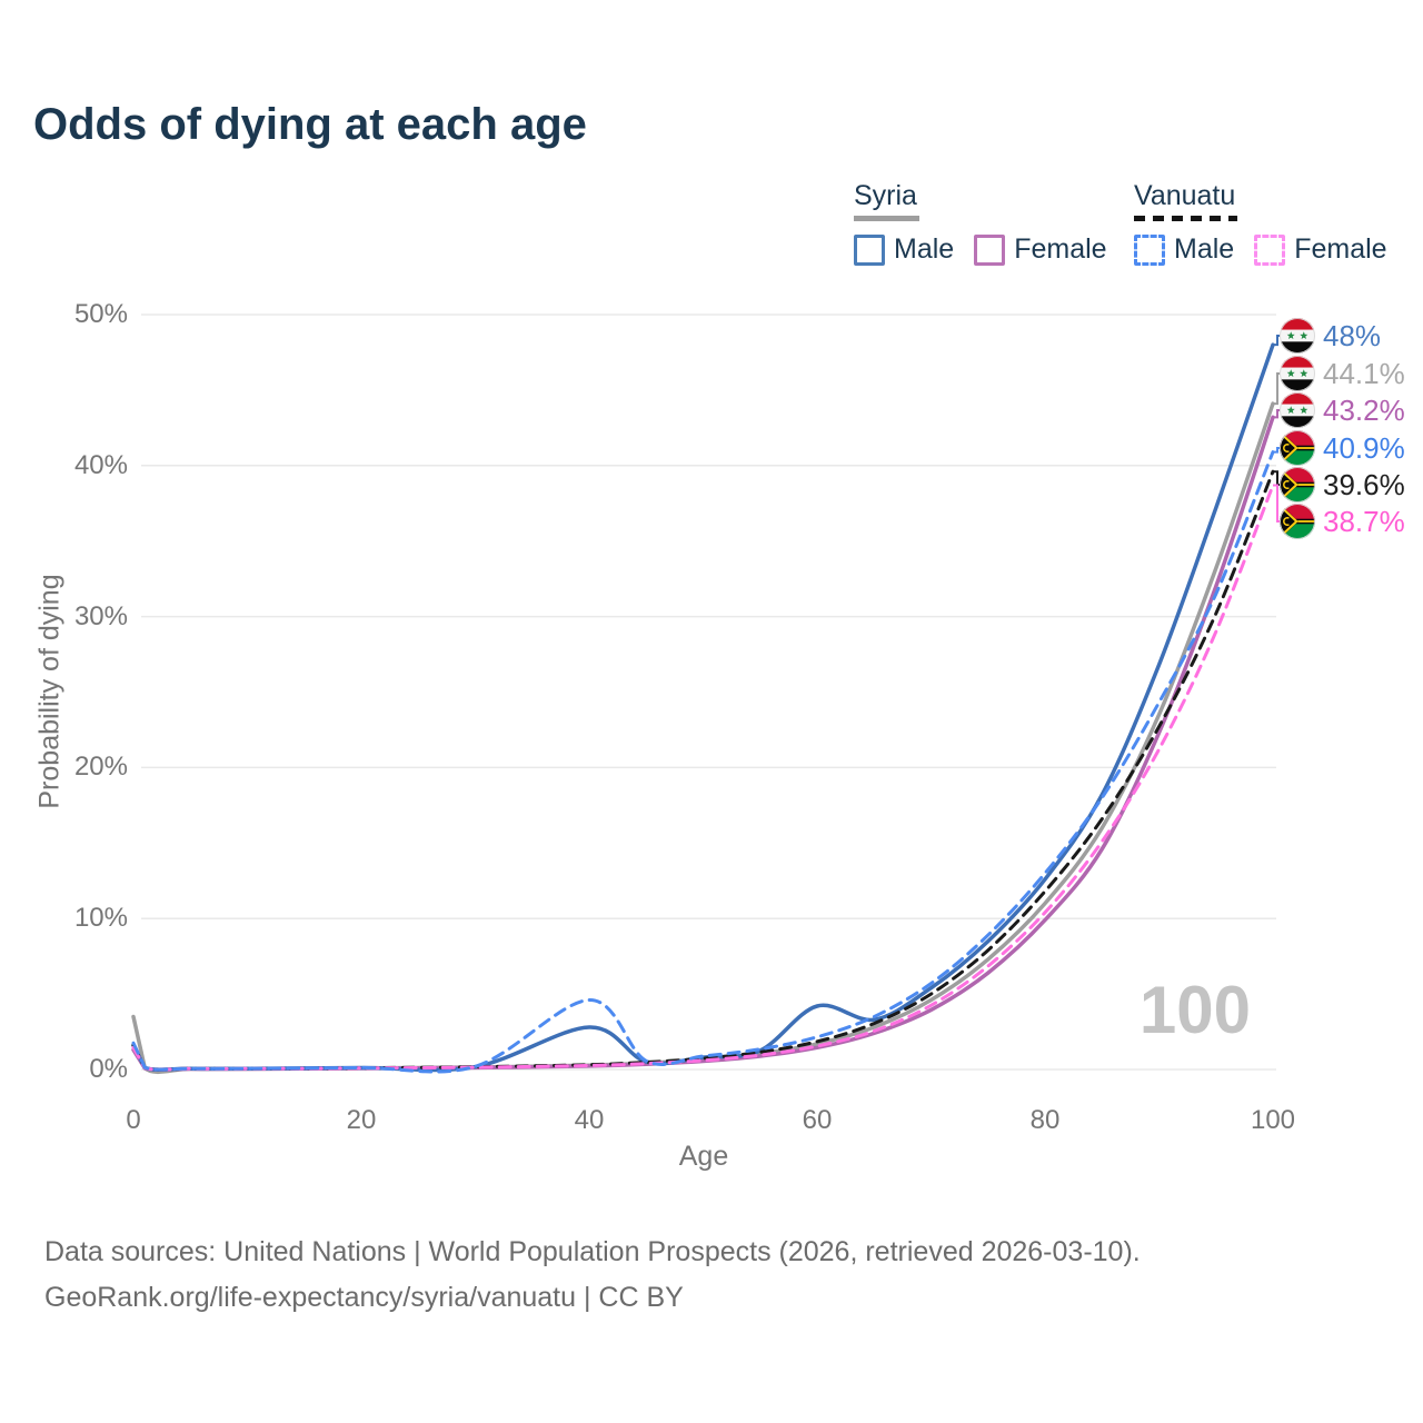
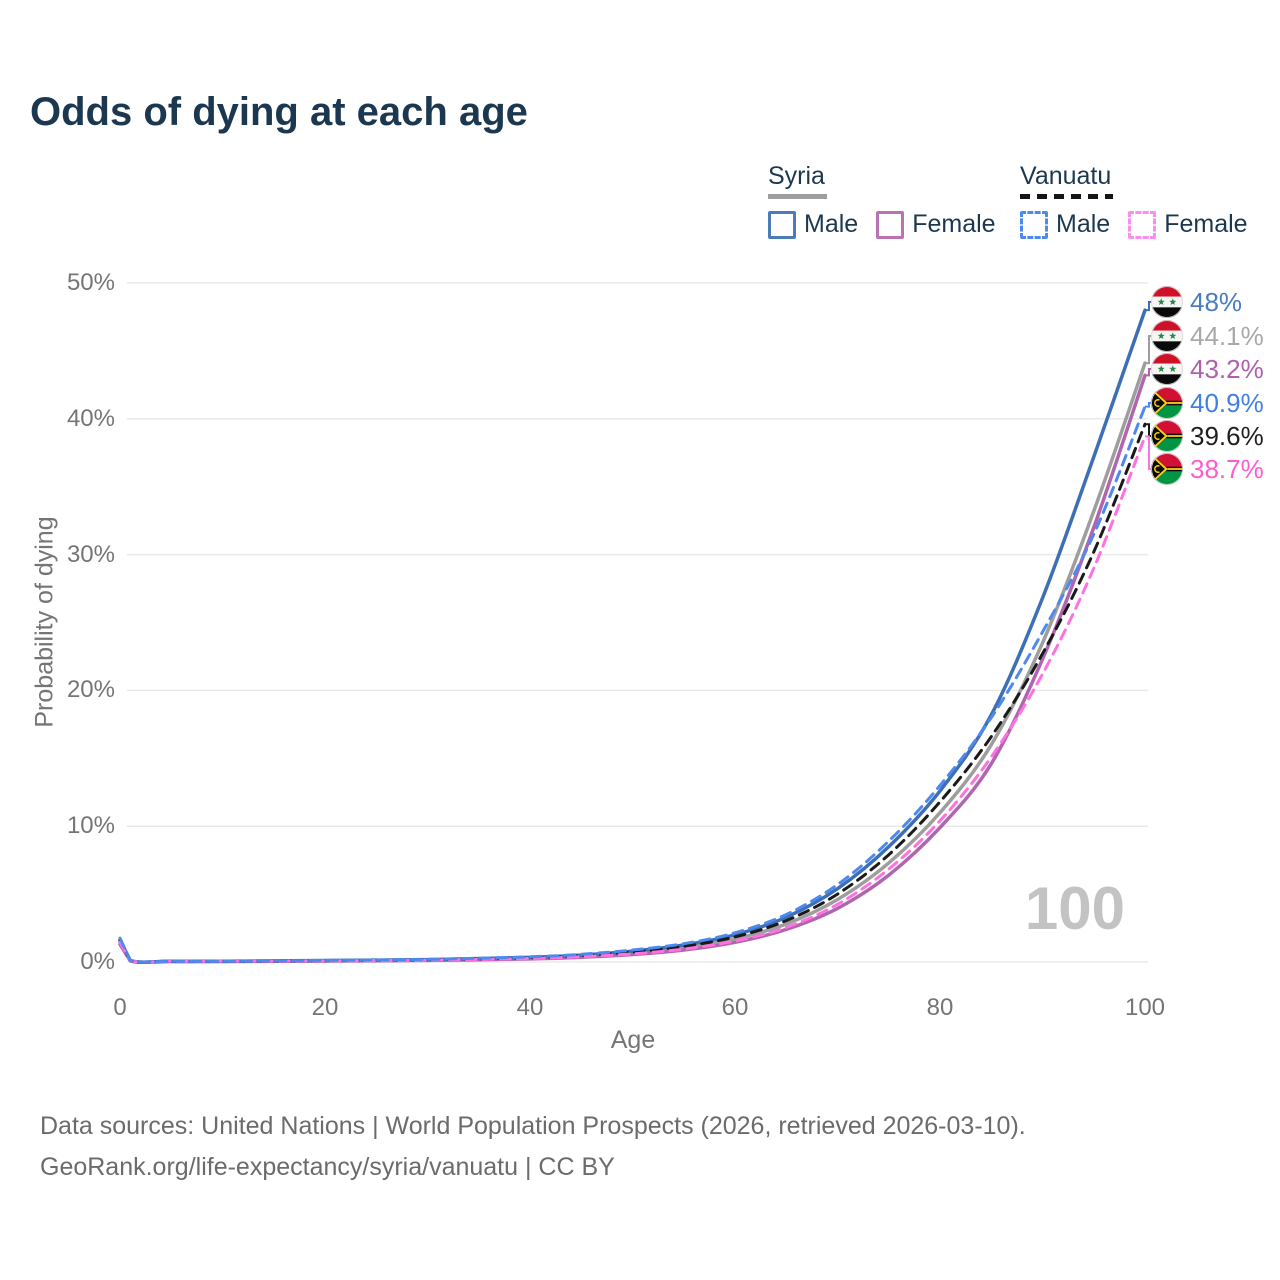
Syria/0: 3.5% -> 1.4%
Syria Male/40: 2.8% -> 0.3%
Vanuatu Male/40: 4.6% -> 0.4%
Syria Male/60: 4.2% -> 2.0%
